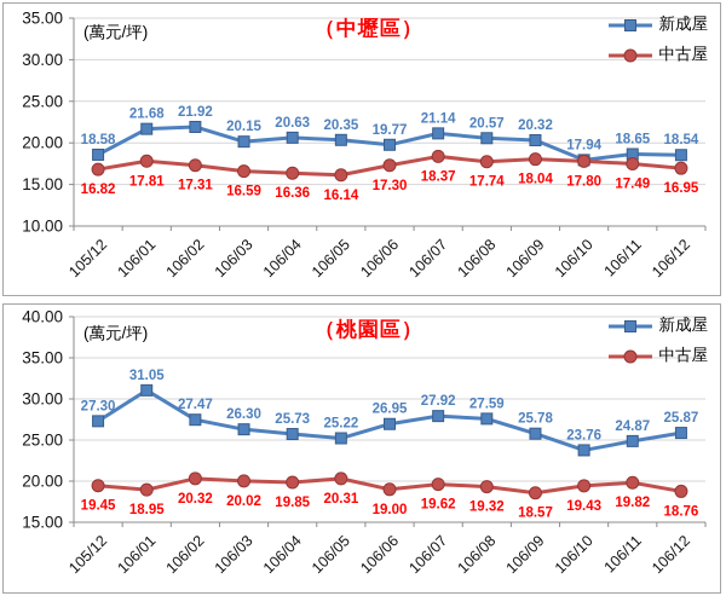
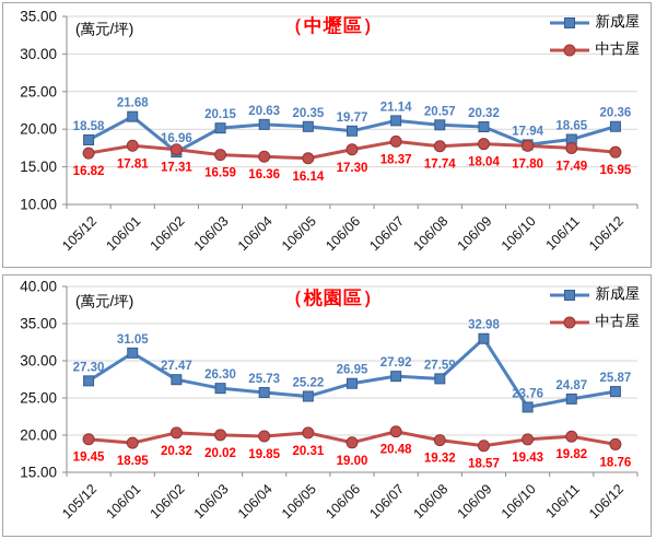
（中壢區）/新成屋/106/02: 21.92 -> 16.96
（中壢區）/新成屋/106/12: 18.54 -> 20.36
（桃園區）/中古屋/106/07: 19.62 -> 20.48
（桃園區）/新成屋/106/09: 25.78 -> 32.98
